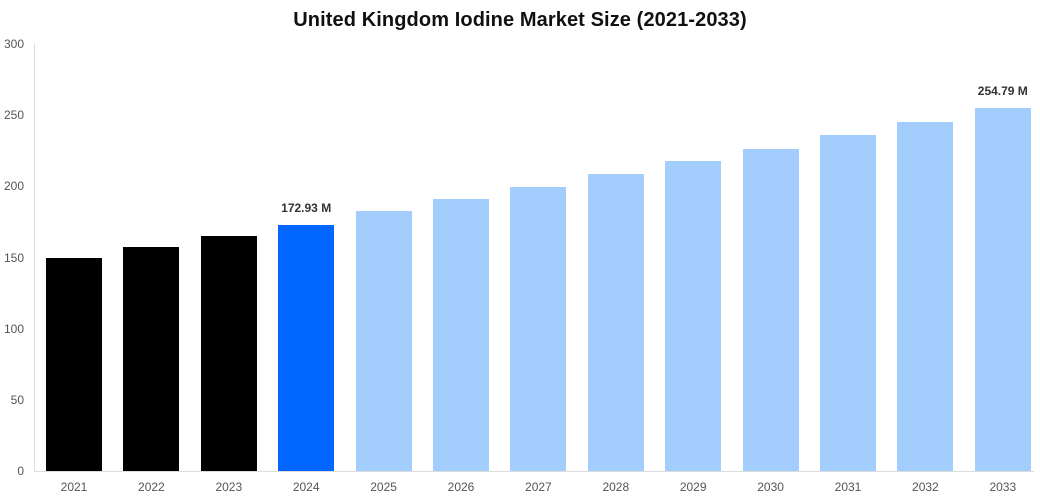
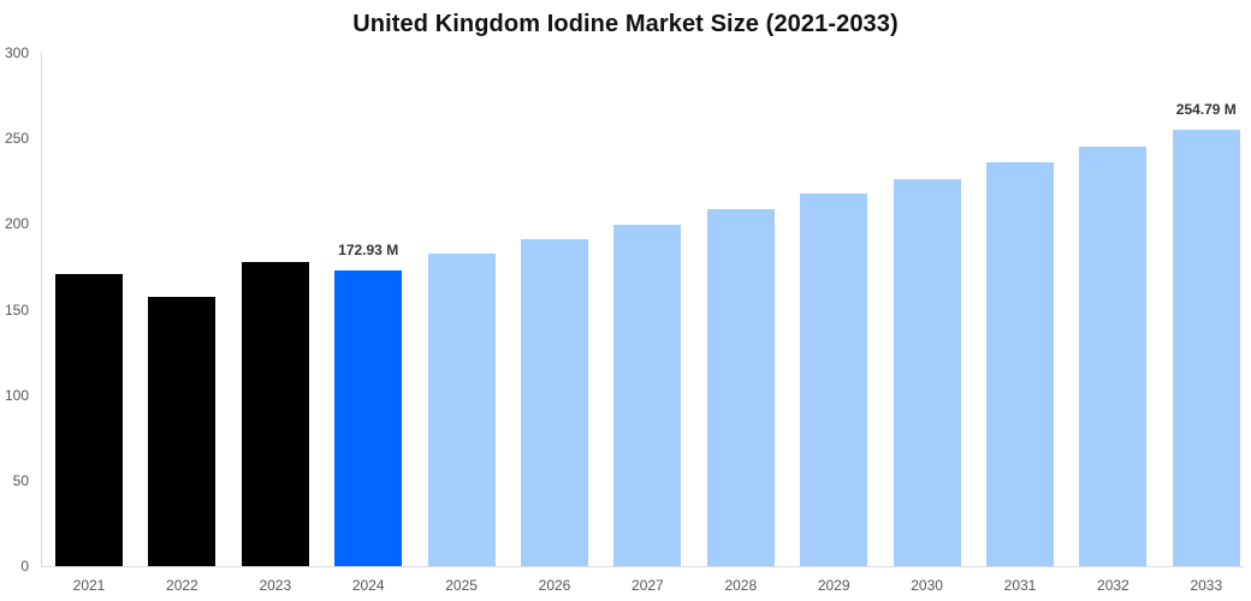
2021: 150 -> 171
2023: 165 -> 178
